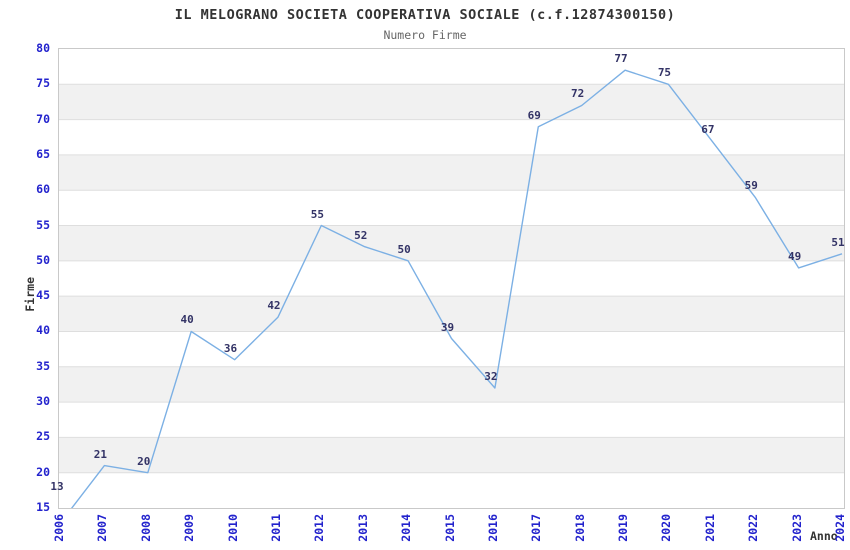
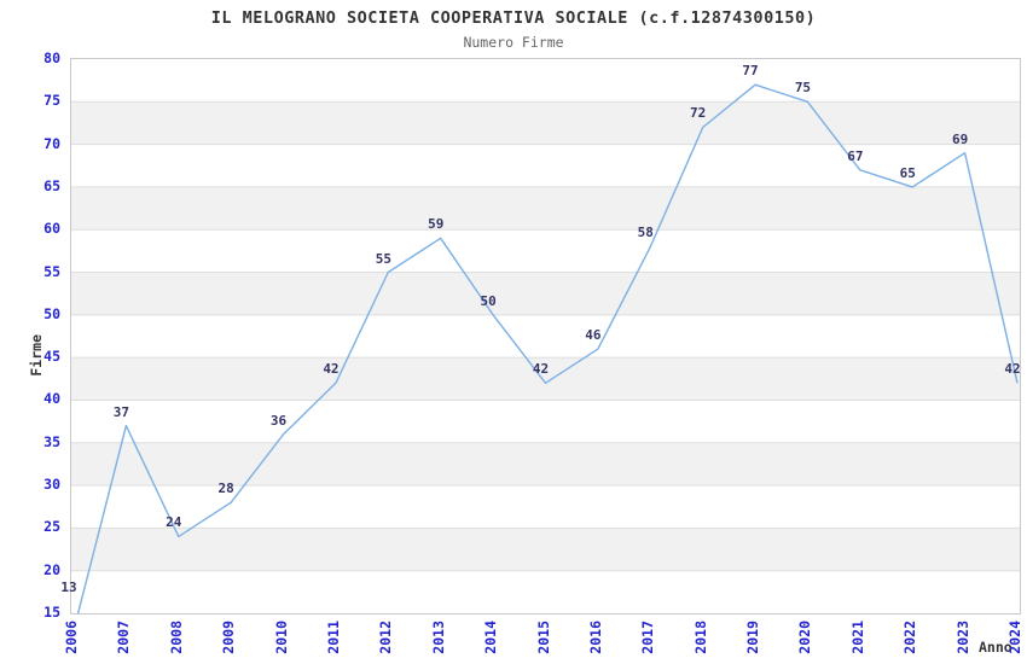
2007: 21 -> 37
2008: 20 -> 24
2009: 40 -> 28
2013: 52 -> 59
2015: 39 -> 42
2016: 32 -> 46
2017: 69 -> 58
2022: 59 -> 65
2023: 49 -> 69
2024: 51 -> 42
